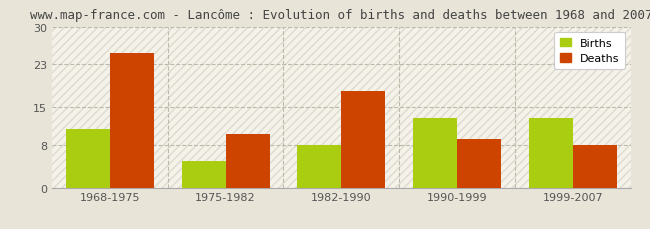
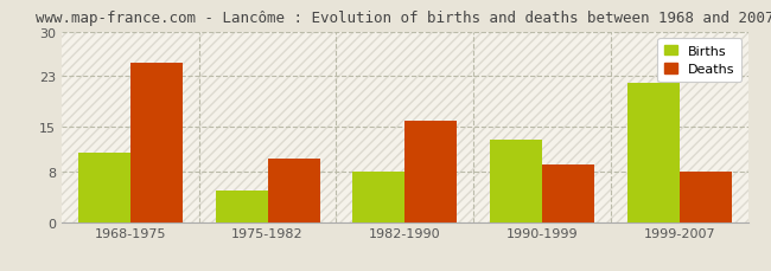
Deaths/1982-1990: 18 -> 16
Births/1999-2007: 13 -> 22
